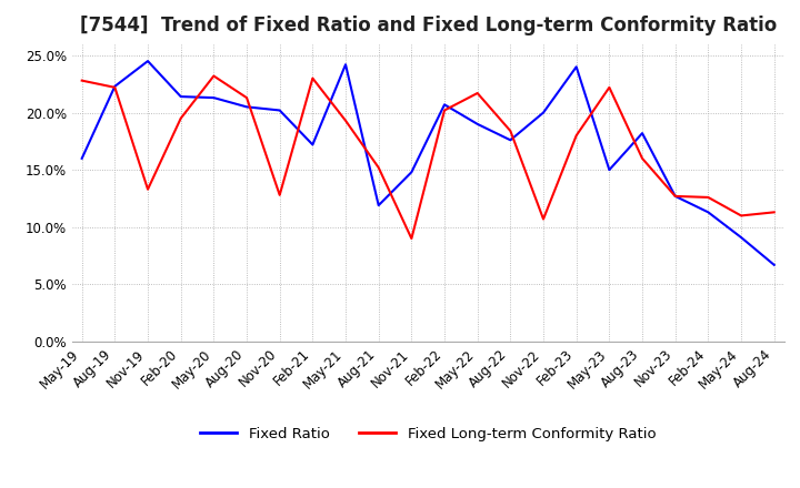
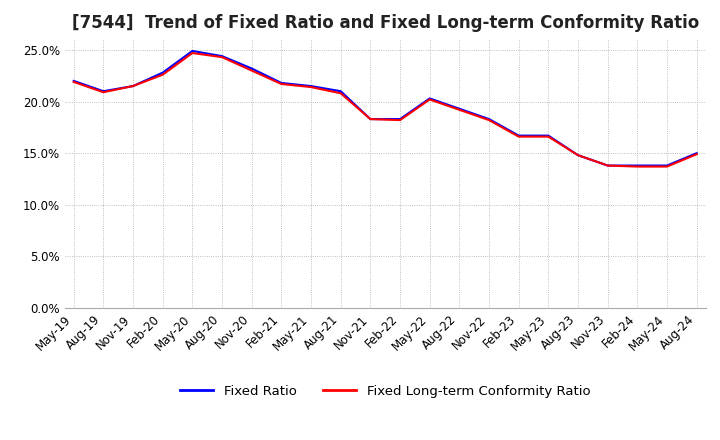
Fixed Ratio/May-19: 16.0% -> 22.0%
Fixed Long-term Conformity Ratio/May-19: 22.8% -> 21.9%
Fixed Ratio/Aug-19: 22.3% -> 21.0%
Fixed Long-term Conformity Ratio/Aug-19: 22.2% -> 20.9%
Fixed Ratio/Nov-19: 24.5% -> 21.5%
Fixed Long-term Conformity Ratio/Nov-19: 13.3% -> 21.5%
Fixed Ratio/Feb-20: 21.4% -> 22.8%
Fixed Long-term Conformity Ratio/Feb-20: 19.5% -> 22.6%
Fixed Ratio/May-20: 21.3% -> 24.9%
Fixed Long-term Conformity Ratio/May-20: 23.2% -> 24.7%
Fixed Ratio/Aug-20: 20.5% -> 24.4%
Fixed Long-term Conformity Ratio/Aug-20: 21.3% -> 24.3%
Fixed Ratio/Nov-20: 20.2% -> 23.2%
Fixed Long-term Conformity Ratio/Nov-20: 12.8% -> 23.0%
Fixed Ratio/Feb-21: 17.2% -> 21.8%
Fixed Long-term Conformity Ratio/Feb-21: 23.0% -> 21.7%
Fixed Ratio/May-21: 24.2% -> 21.5%
Fixed Long-term Conformity Ratio/May-21: 19.3% -> 21.4%
Fixed Ratio/Aug-21: 11.9% -> 21.0%
Fixed Long-term Conformity Ratio/Aug-21: 15.2% -> 20.8%
Fixed Ratio/Nov-21: 14.8% -> 18.3%
Fixed Long-term Conformity Ratio/Nov-21: 9.0% -> 18.3%
Fixed Ratio/Feb-22: 20.7% -> 18.3%
Fixed Long-term Conformity Ratio/Feb-22: 20.2% -> 18.2%
Fixed Ratio/May-22: 19.0% -> 20.3%
Fixed Long-term Conformity Ratio/May-22: 21.7% -> 20.2%
Fixed Ratio/Aug-22: 17.6% -> 19.3%
Fixed Long-term Conformity Ratio/Aug-22: 18.4% -> 19.2%
Fixed Ratio/Nov-22: 20.0% -> 18.3%
Fixed Long-term Conformity Ratio/Nov-22: 10.7% -> 18.2%
Fixed Ratio/Feb-23: 24.0% -> 16.7%
Fixed Long-term Conformity Ratio/Feb-23: 18.0% -> 16.6%
Fixed Ratio/May-23: 15.0% -> 16.7%
Fixed Long-term Conformity Ratio/May-23: 22.2% -> 16.6%
Fixed Ratio/Aug-23: 18.2% -> 14.8%
Fixed Long-term Conformity Ratio/Aug-23: 16.0% -> 14.8%
Fixed Ratio/Nov-23: 12.7% -> 13.8%
Fixed Long-term Conformity Ratio/Nov-23: 12.7% -> 13.8%
Fixed Ratio/Feb-24: 11.3% -> 13.8%
Fixed Long-term Conformity Ratio/Feb-24: 12.6% -> 13.7%
Fixed Ratio/May-24: 9.1% -> 13.8%
Fixed Long-term Conformity Ratio/May-24: 11.0% -> 13.7%
Fixed Ratio/Aug-24: 6.7% -> 15.0%
Fixed Long-term Conformity Ratio/Aug-24: 11.3% -> 14.9%
